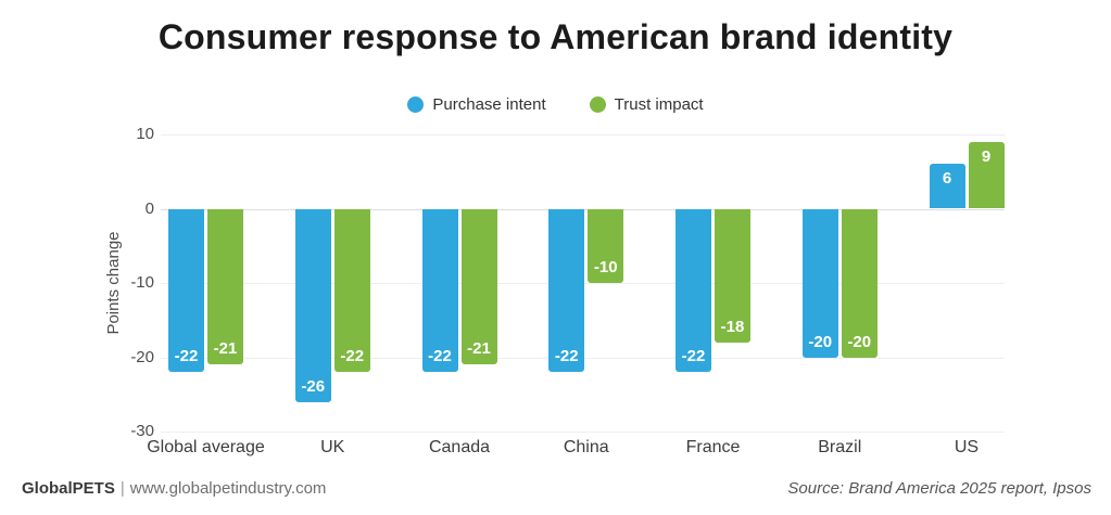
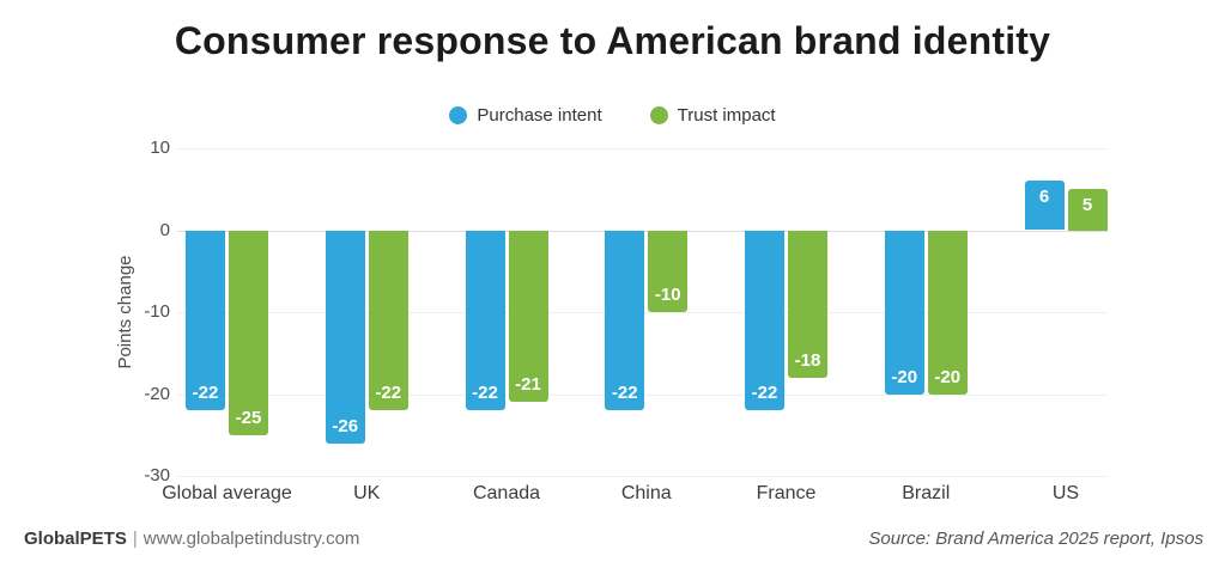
Trust impact/Global average: -21 -> -25
Trust impact/US: 9 -> 5
